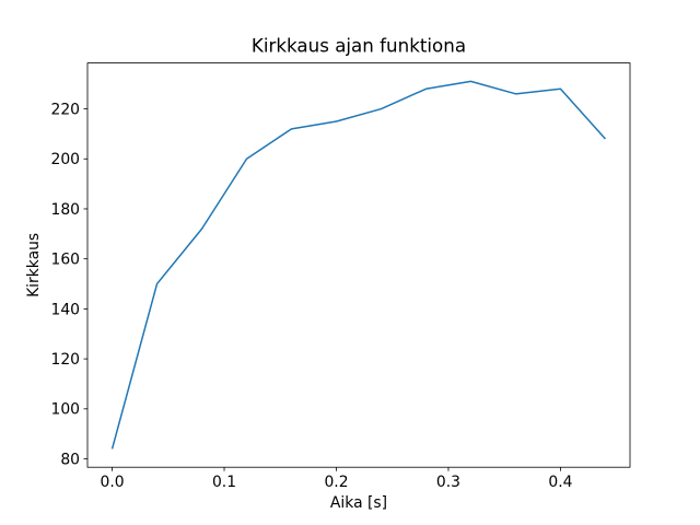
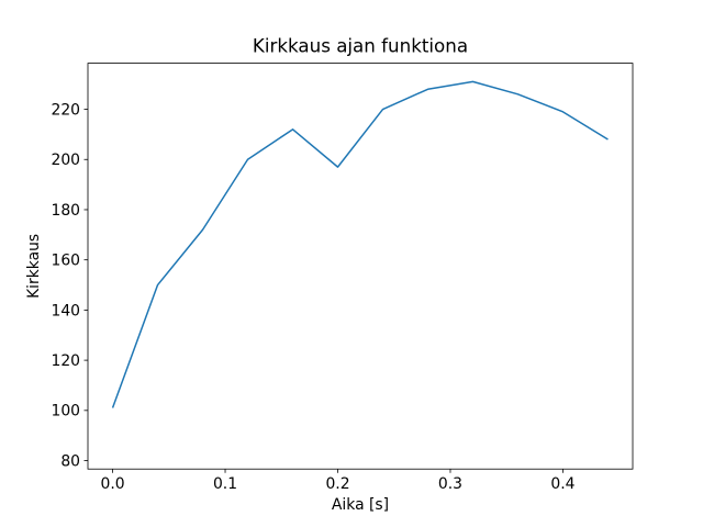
0.0: 84 -> 101
0.2: 215 -> 197
0.4: 228 -> 219
